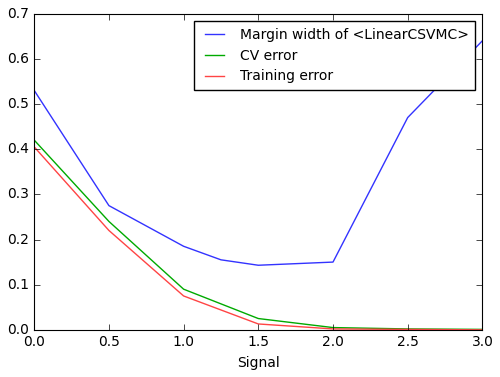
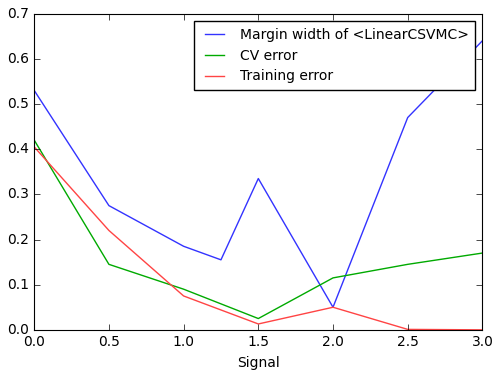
CV error/0.5: 0.240 -> 0.145
Margin width of <LinearCSVMC>/1.5: 0.143 -> 0.335
Margin width of <LinearCSVMC>/2.0: 0.150 -> 0.050
CV error/2.0: 0.005 -> 0.115
Training error/2.0: 0.002 -> 0.050
CV error/2.5: 0.002 -> 0.145
CV error/3.0: 0.001 -> 0.170
